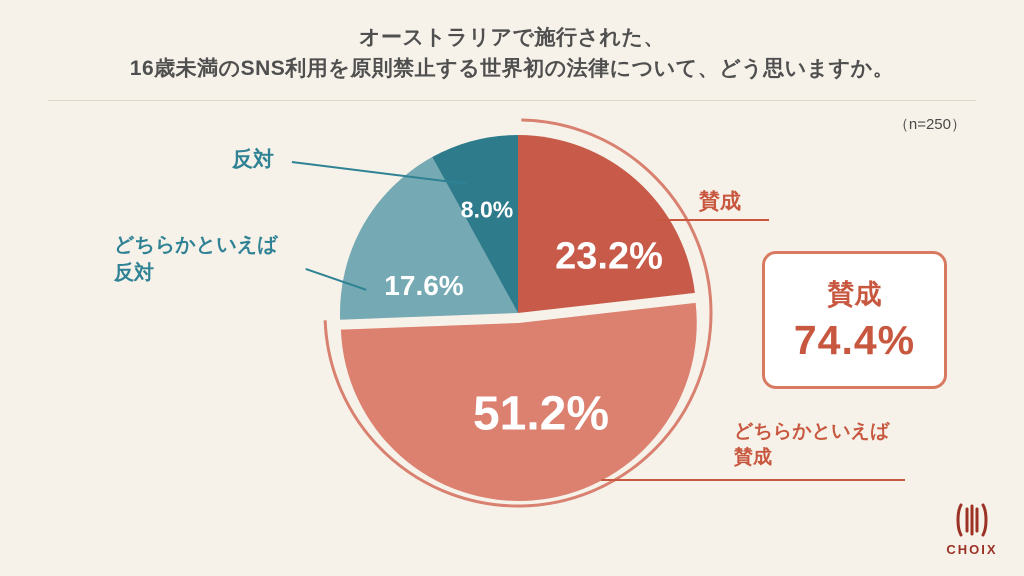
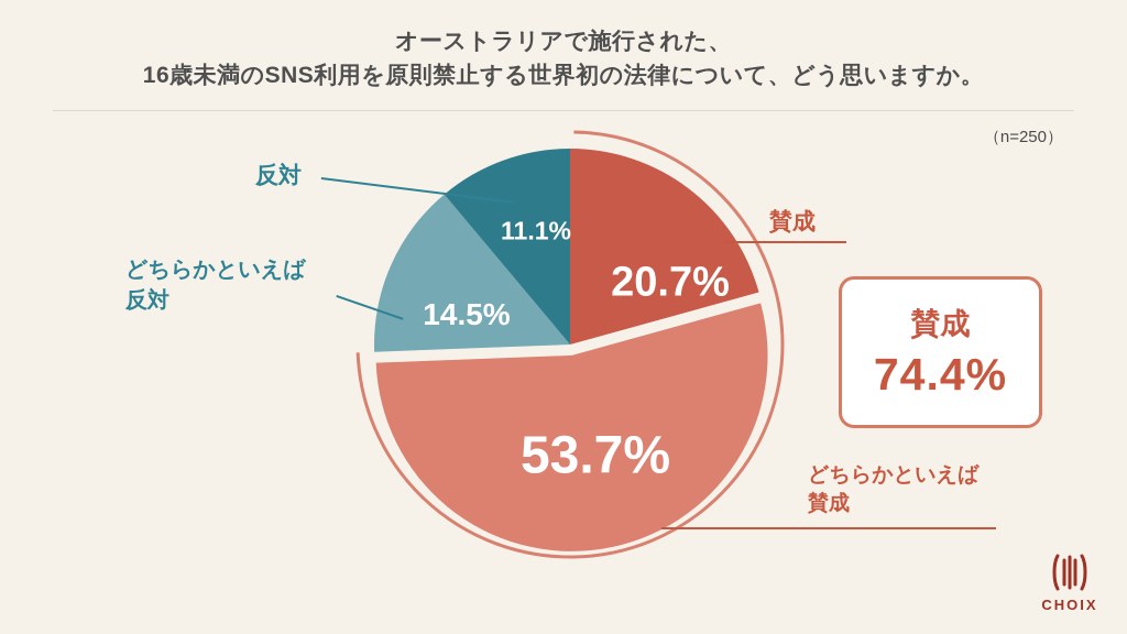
賛成: 23.2% -> 20.7%
どちらかといえば賛成: 51.2% -> 53.7%
どちらかといえば反対: 17.6% -> 14.5%
反対: 8.0% -> 11.1%
